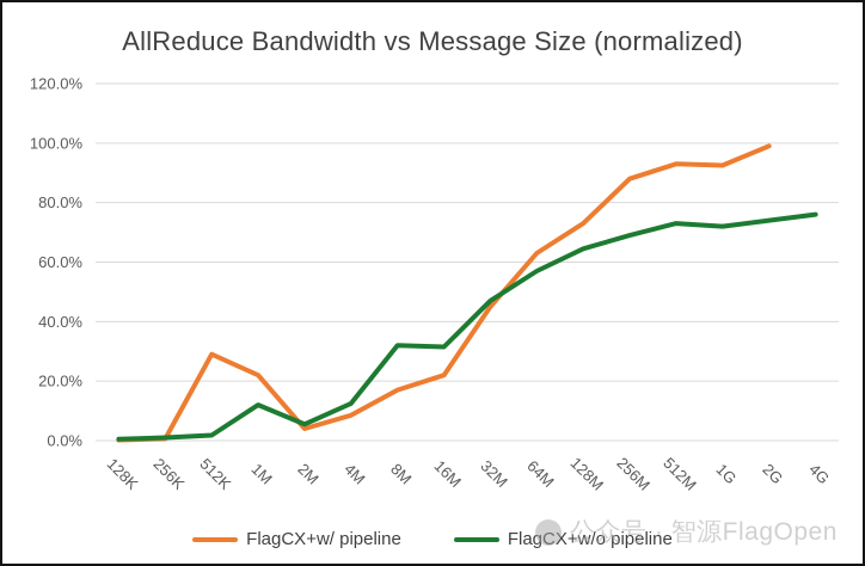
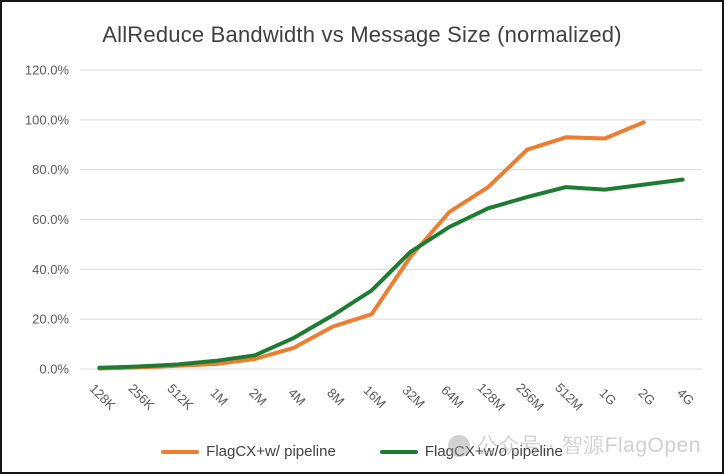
FlagCX+w/ pipeline/512K: 29% -> 1%
FlagCX+w/ pipeline/1M: 22% -> 2%
FlagCX+w/o pipeline/1M: 12% -> 3%
FlagCX+w/o pipeline/8M: 32% -> 22%
